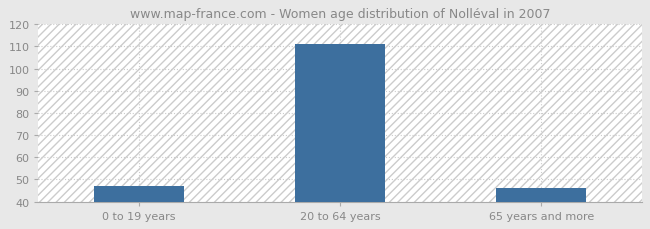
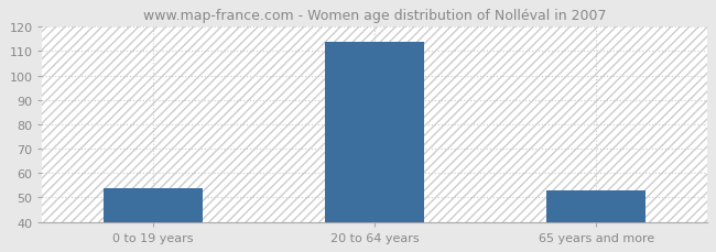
0 to 19 years: 47 -> 54
20 to 64 years: 111 -> 114
65 years and more: 46 -> 53
